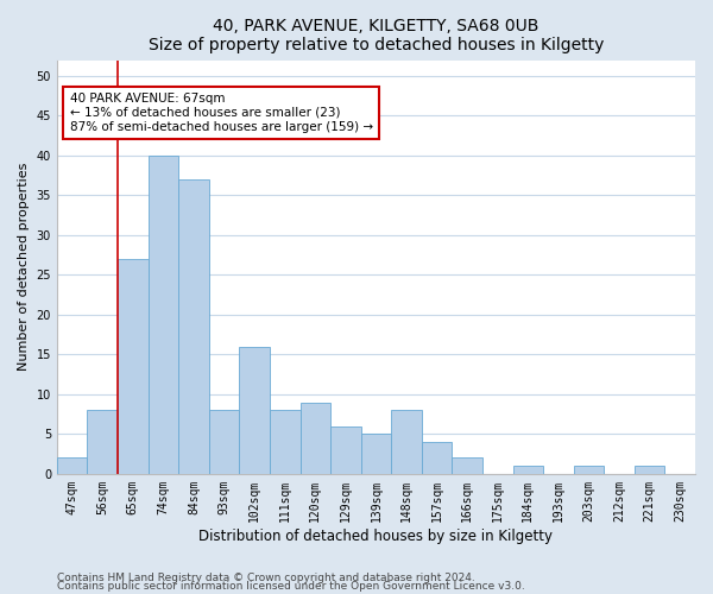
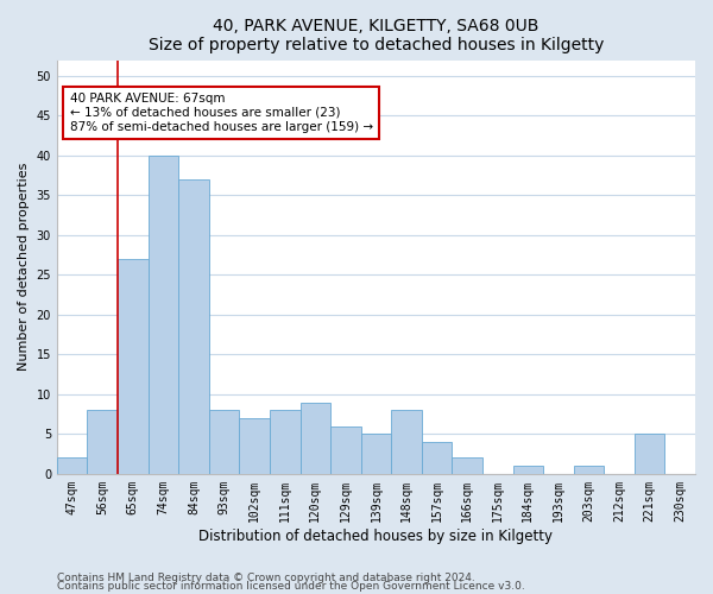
102sqm: 16 -> 7
221sqm: 1 -> 5
